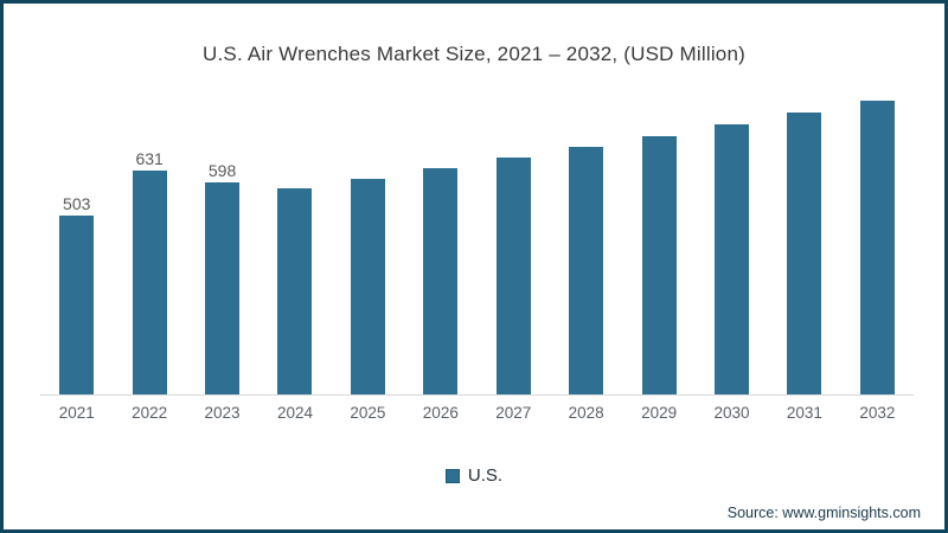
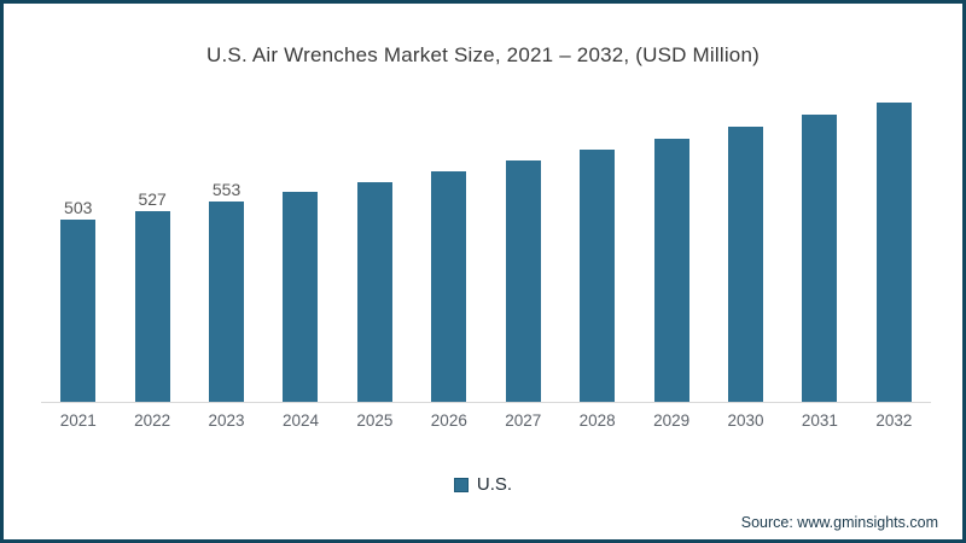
2022: 631 -> 527
2023: 598 -> 553
